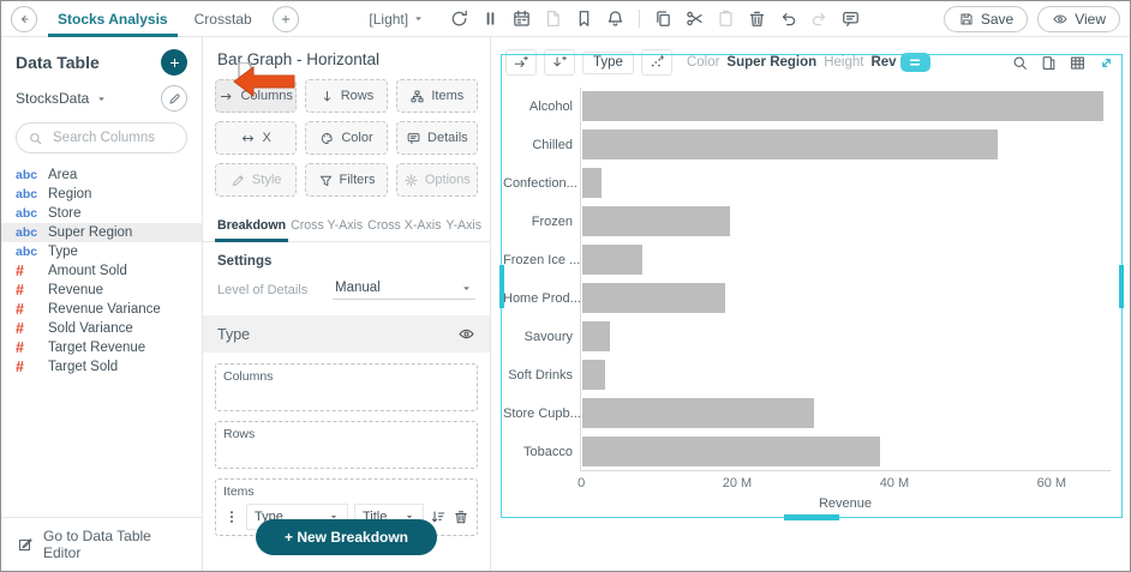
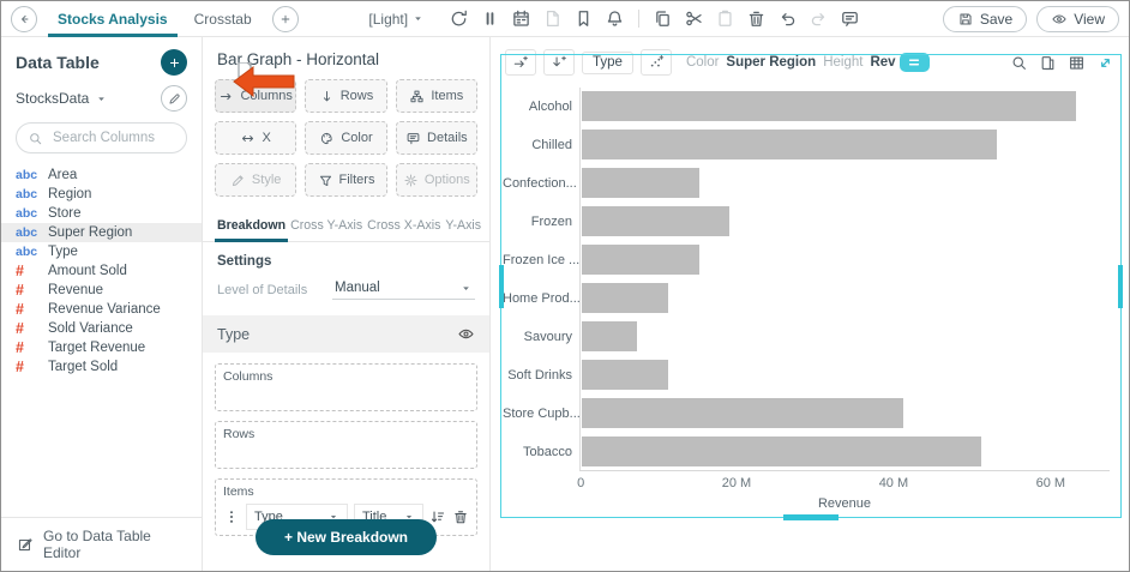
Alcohol: 66M -> 63M
Confection...: 2M -> 15M
Frozen Ice ...: 8M -> 15M
Home Prod...: 18M -> 11M
Savoury: 4M -> 7M
Soft Drinks: 3M -> 11M
Store Cupb...: 30M -> 41M
Tobacco: 38M -> 51M
